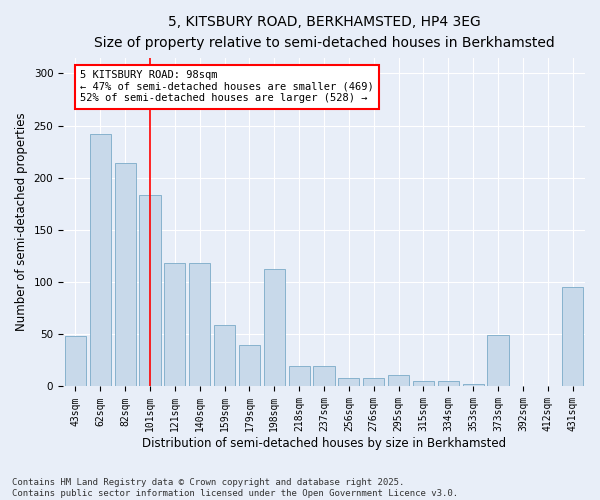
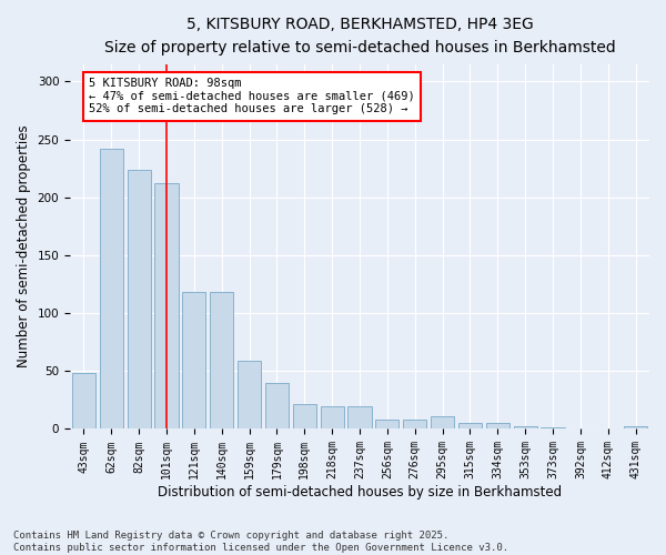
82sqm: 214 -> 224
101sqm: 183 -> 212
198sqm: 113 -> 22
373sqm: 49 -> 1
431sqm: 95 -> 2
